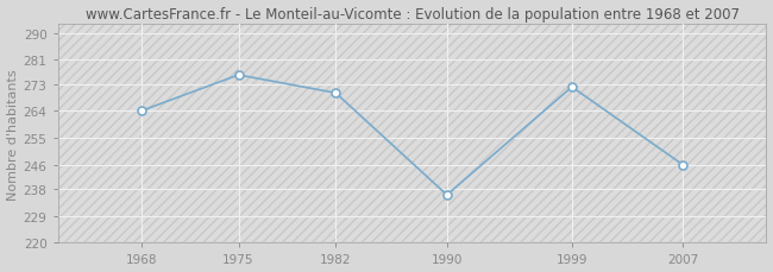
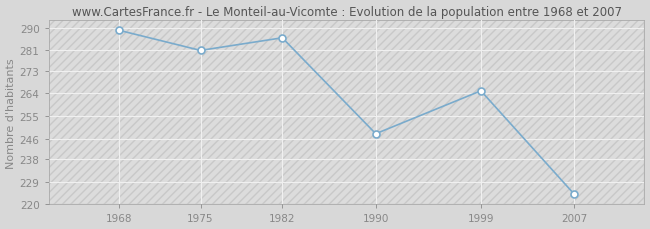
1968: 264 -> 289
1975: 276 -> 281
1982: 270 -> 286
1990: 236 -> 248
1999: 272 -> 265
2007: 246 -> 224
